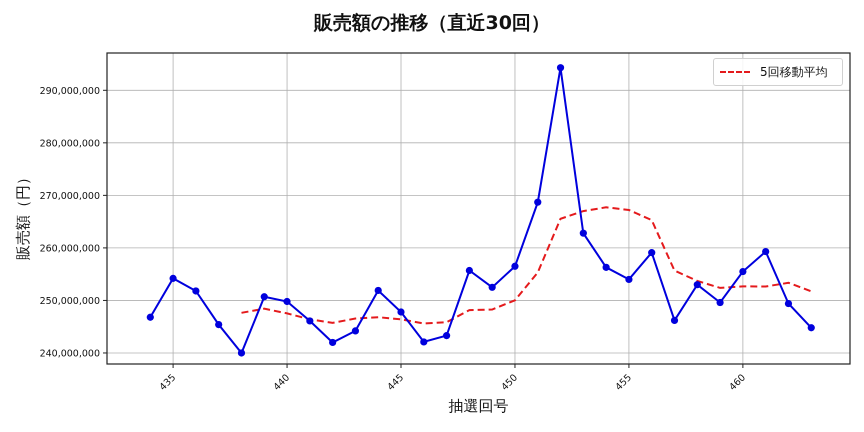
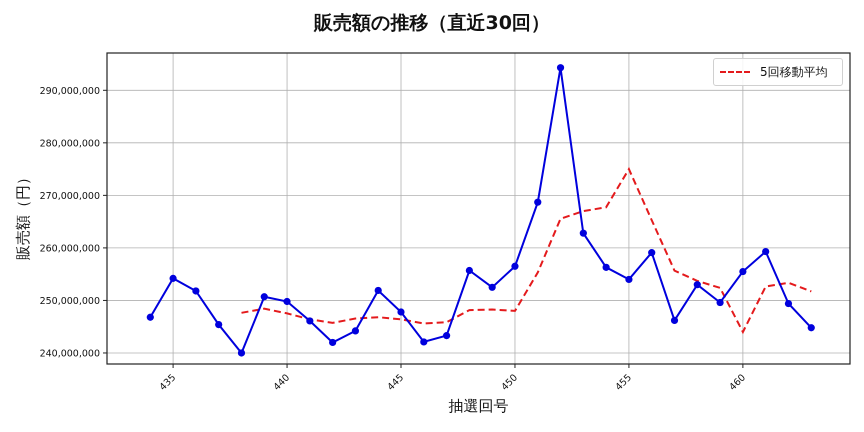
5回移動平均/450: 250000000 -> 248000000
5回移動平均/455: 267000000 -> 275000000
5回移動平均/460: 253000000 -> 244000000
